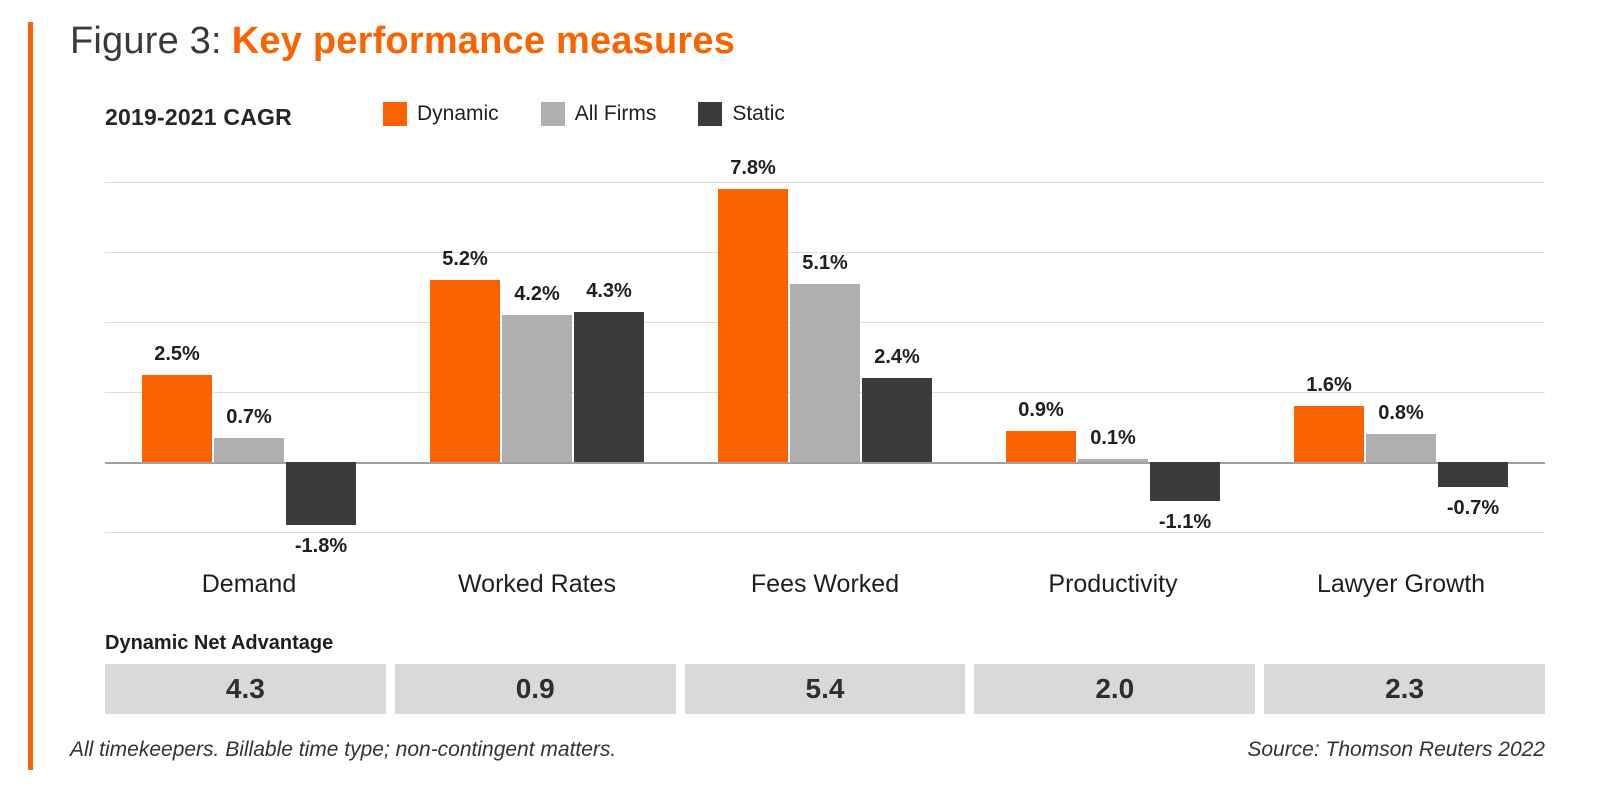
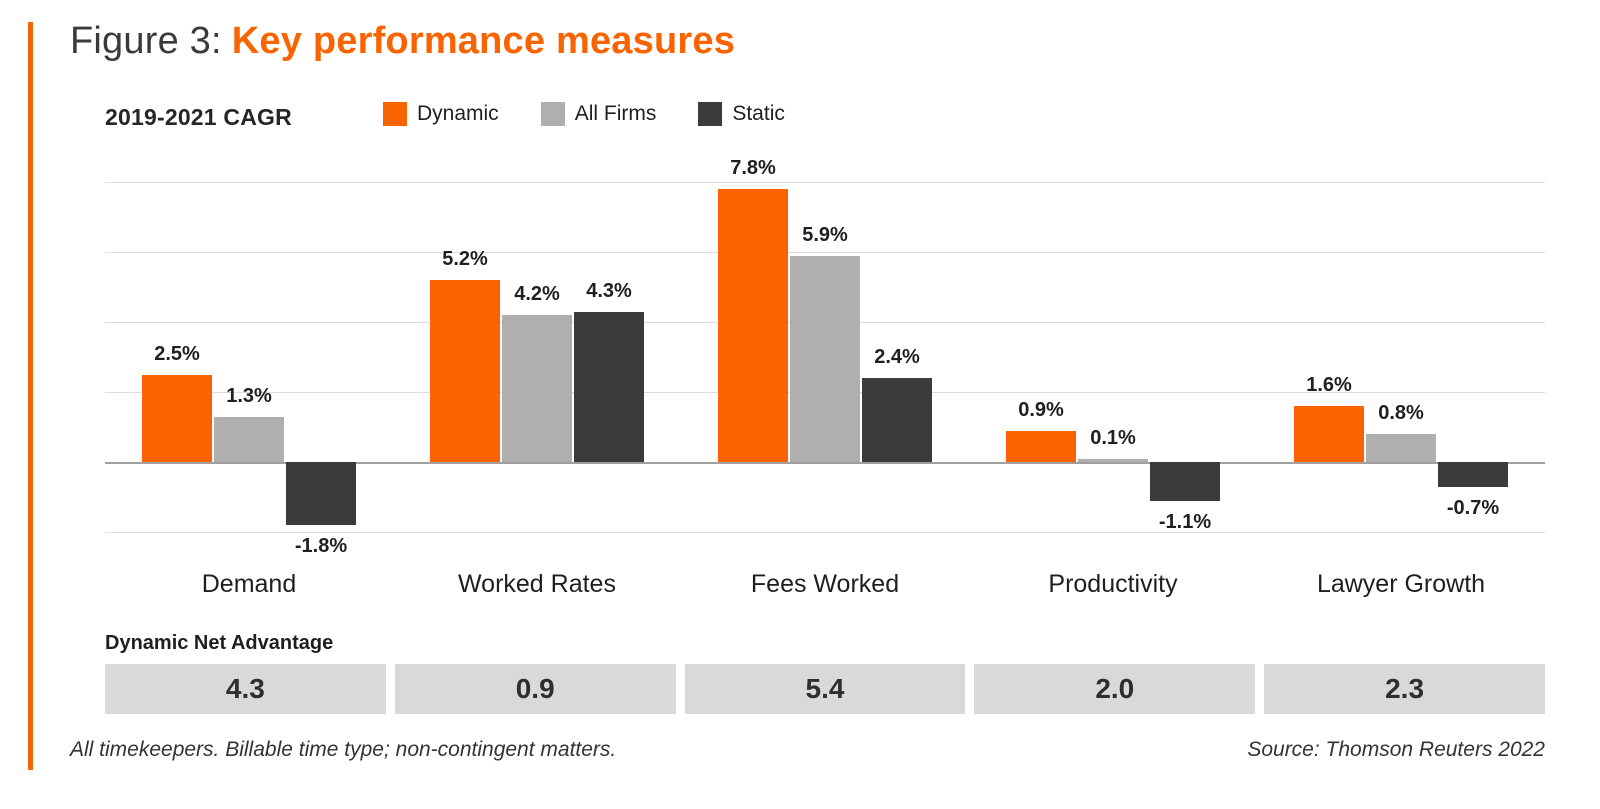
All Firms/Demand: 0.7% -> 1.3%
All Firms/Fees Worked: 5.1% -> 5.9%
